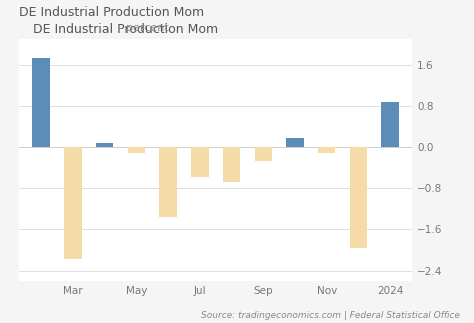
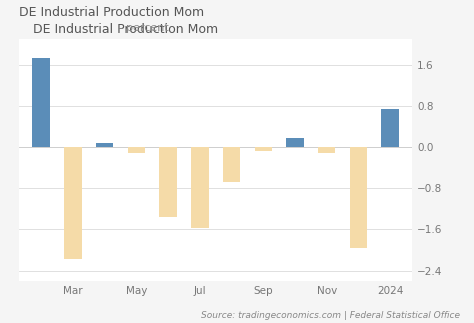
Jul: -0.58 -> -1.58
Sep: -0.28 -> -0.08
2024: 0.88 -> 0.74
